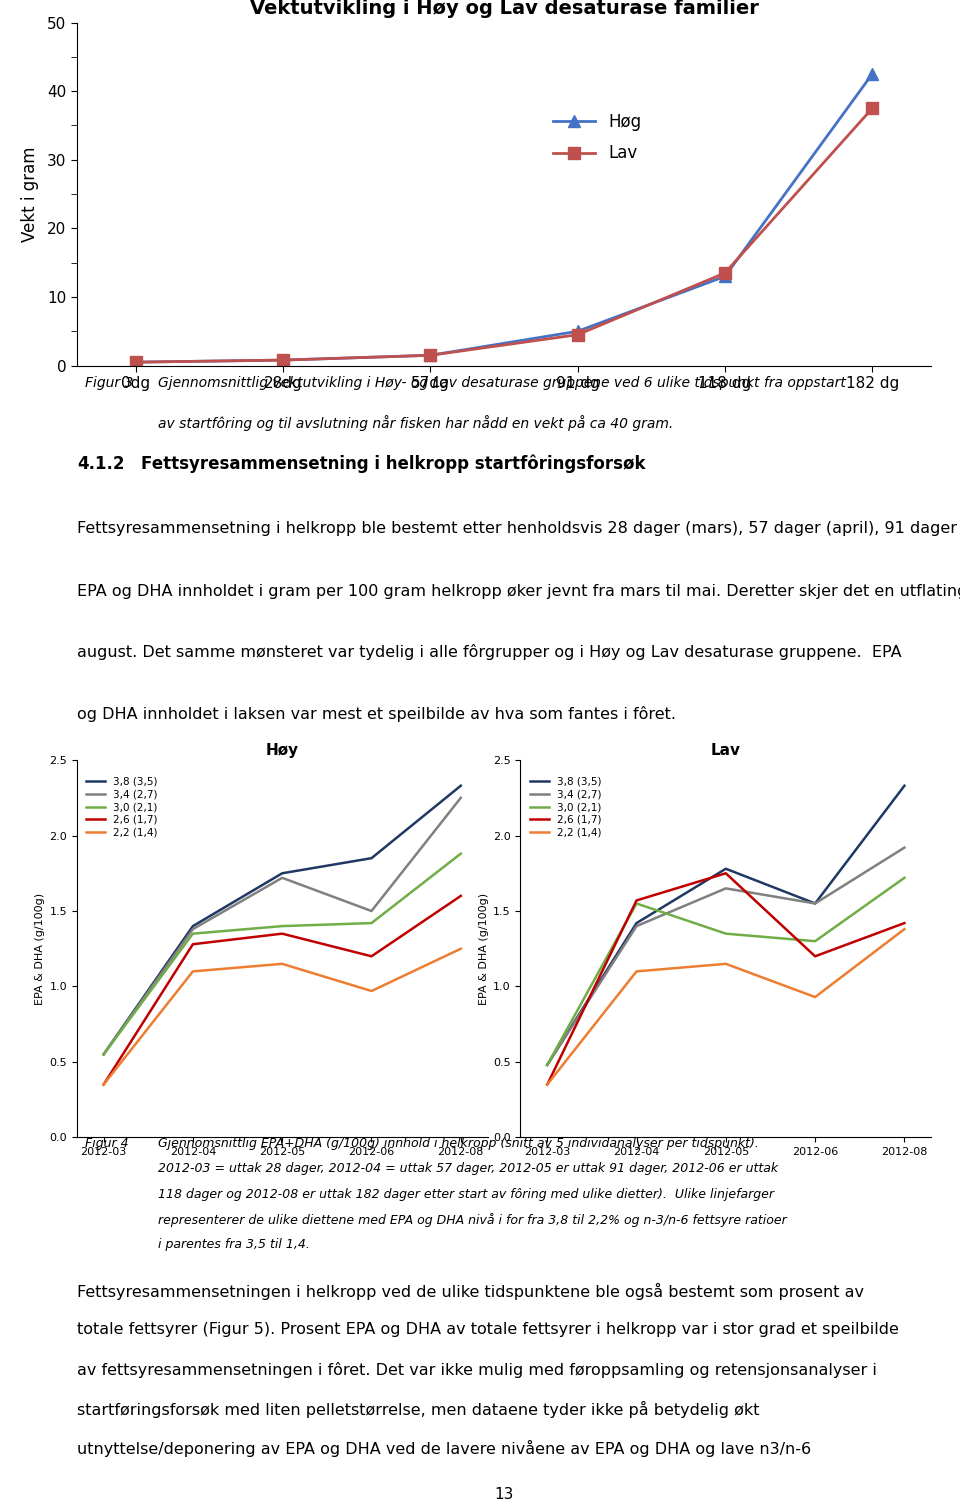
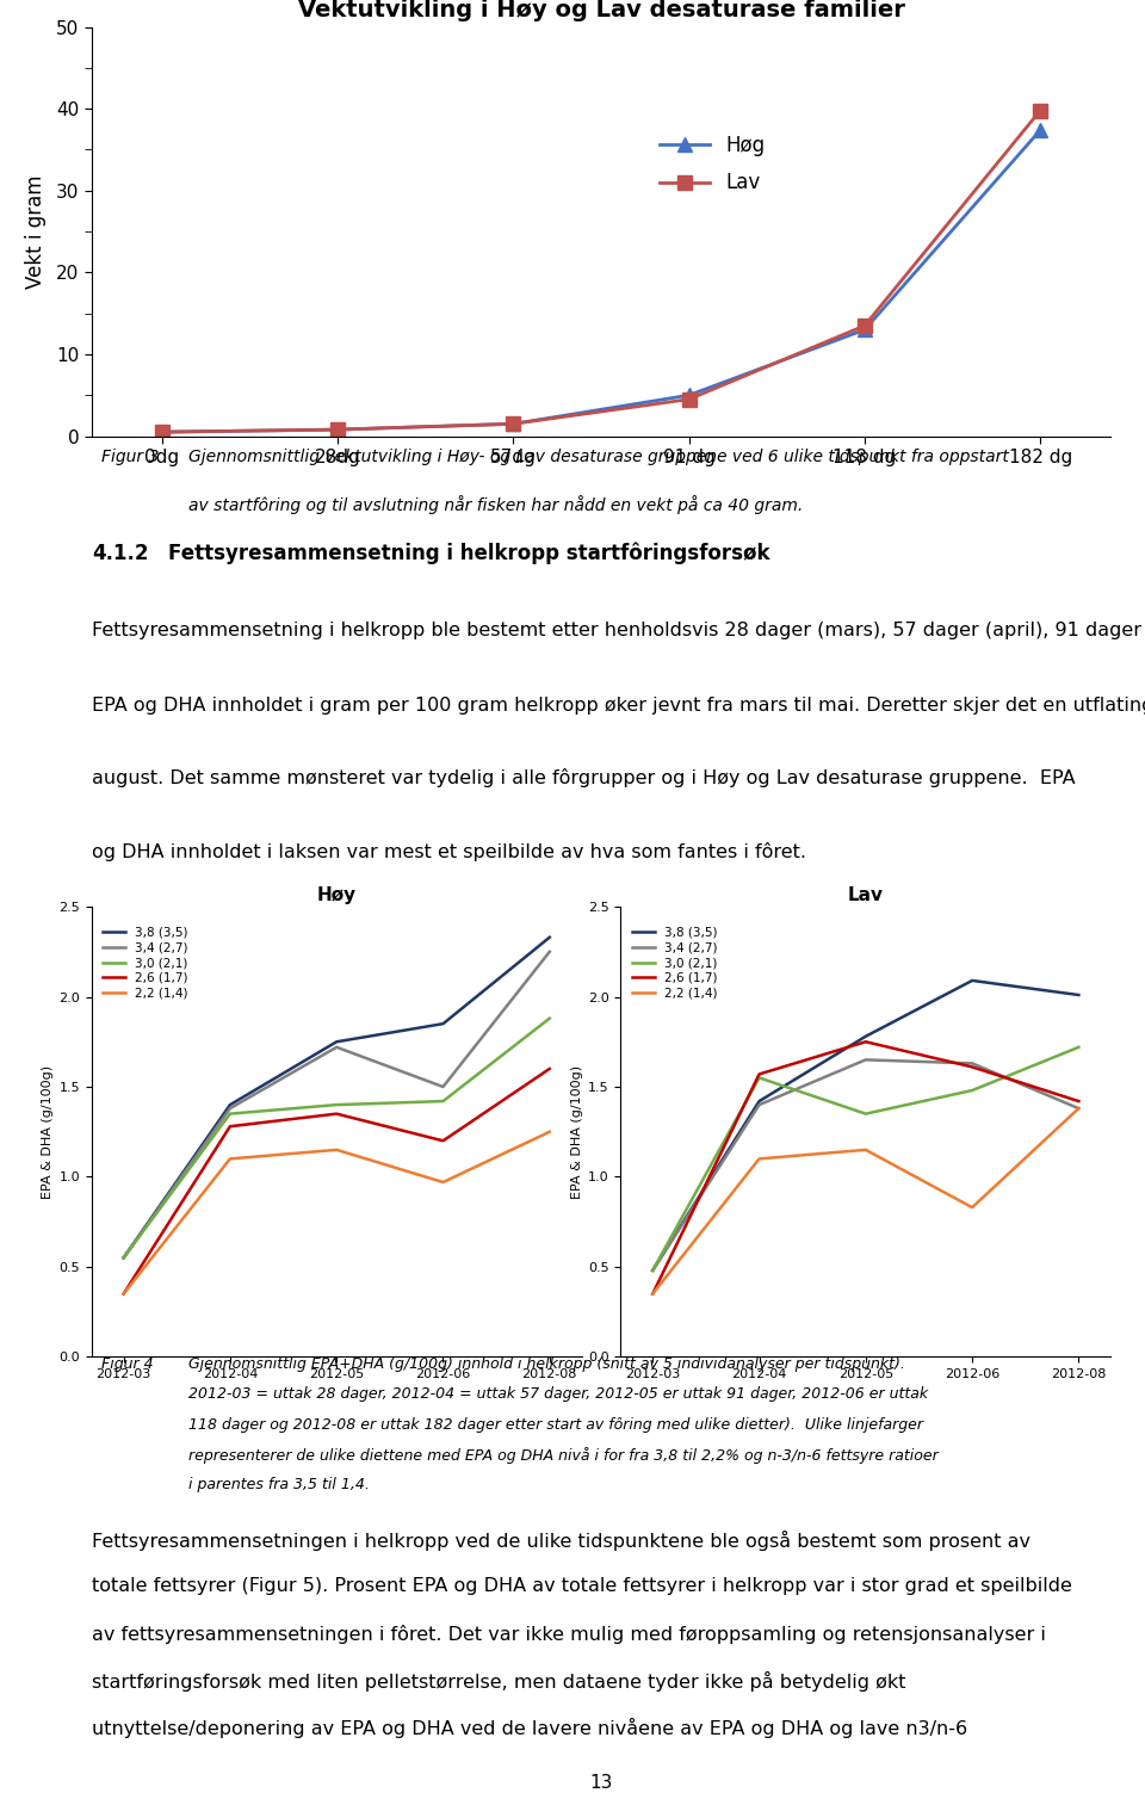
Vektutvikling i Høy og Lav desaturase familier/Høg/182 dg: 42.5 -> 37.4
Vektutvikling i Høy og Lav desaturase familier/Lav/182 dg: 37.5 -> 39.8
Lav/3,8 (3,5)/2012-06: 1.55 -> 2.09
Lav/3,4 (2,7)/2012-06: 1.55 -> 1.63
Lav/3,0 (2,1)/2012-06: 1.30 -> 1.48
Lav/2,6 (1,7)/2012-06: 1.20 -> 1.61
Lav/2,2 (1,4)/2012-06: 0.93 -> 0.83
Lav/3,8 (3,5)/2012-08: 2.33 -> 2.01
Lav/3,4 (2,7)/2012-08: 1.92 -> 1.38
